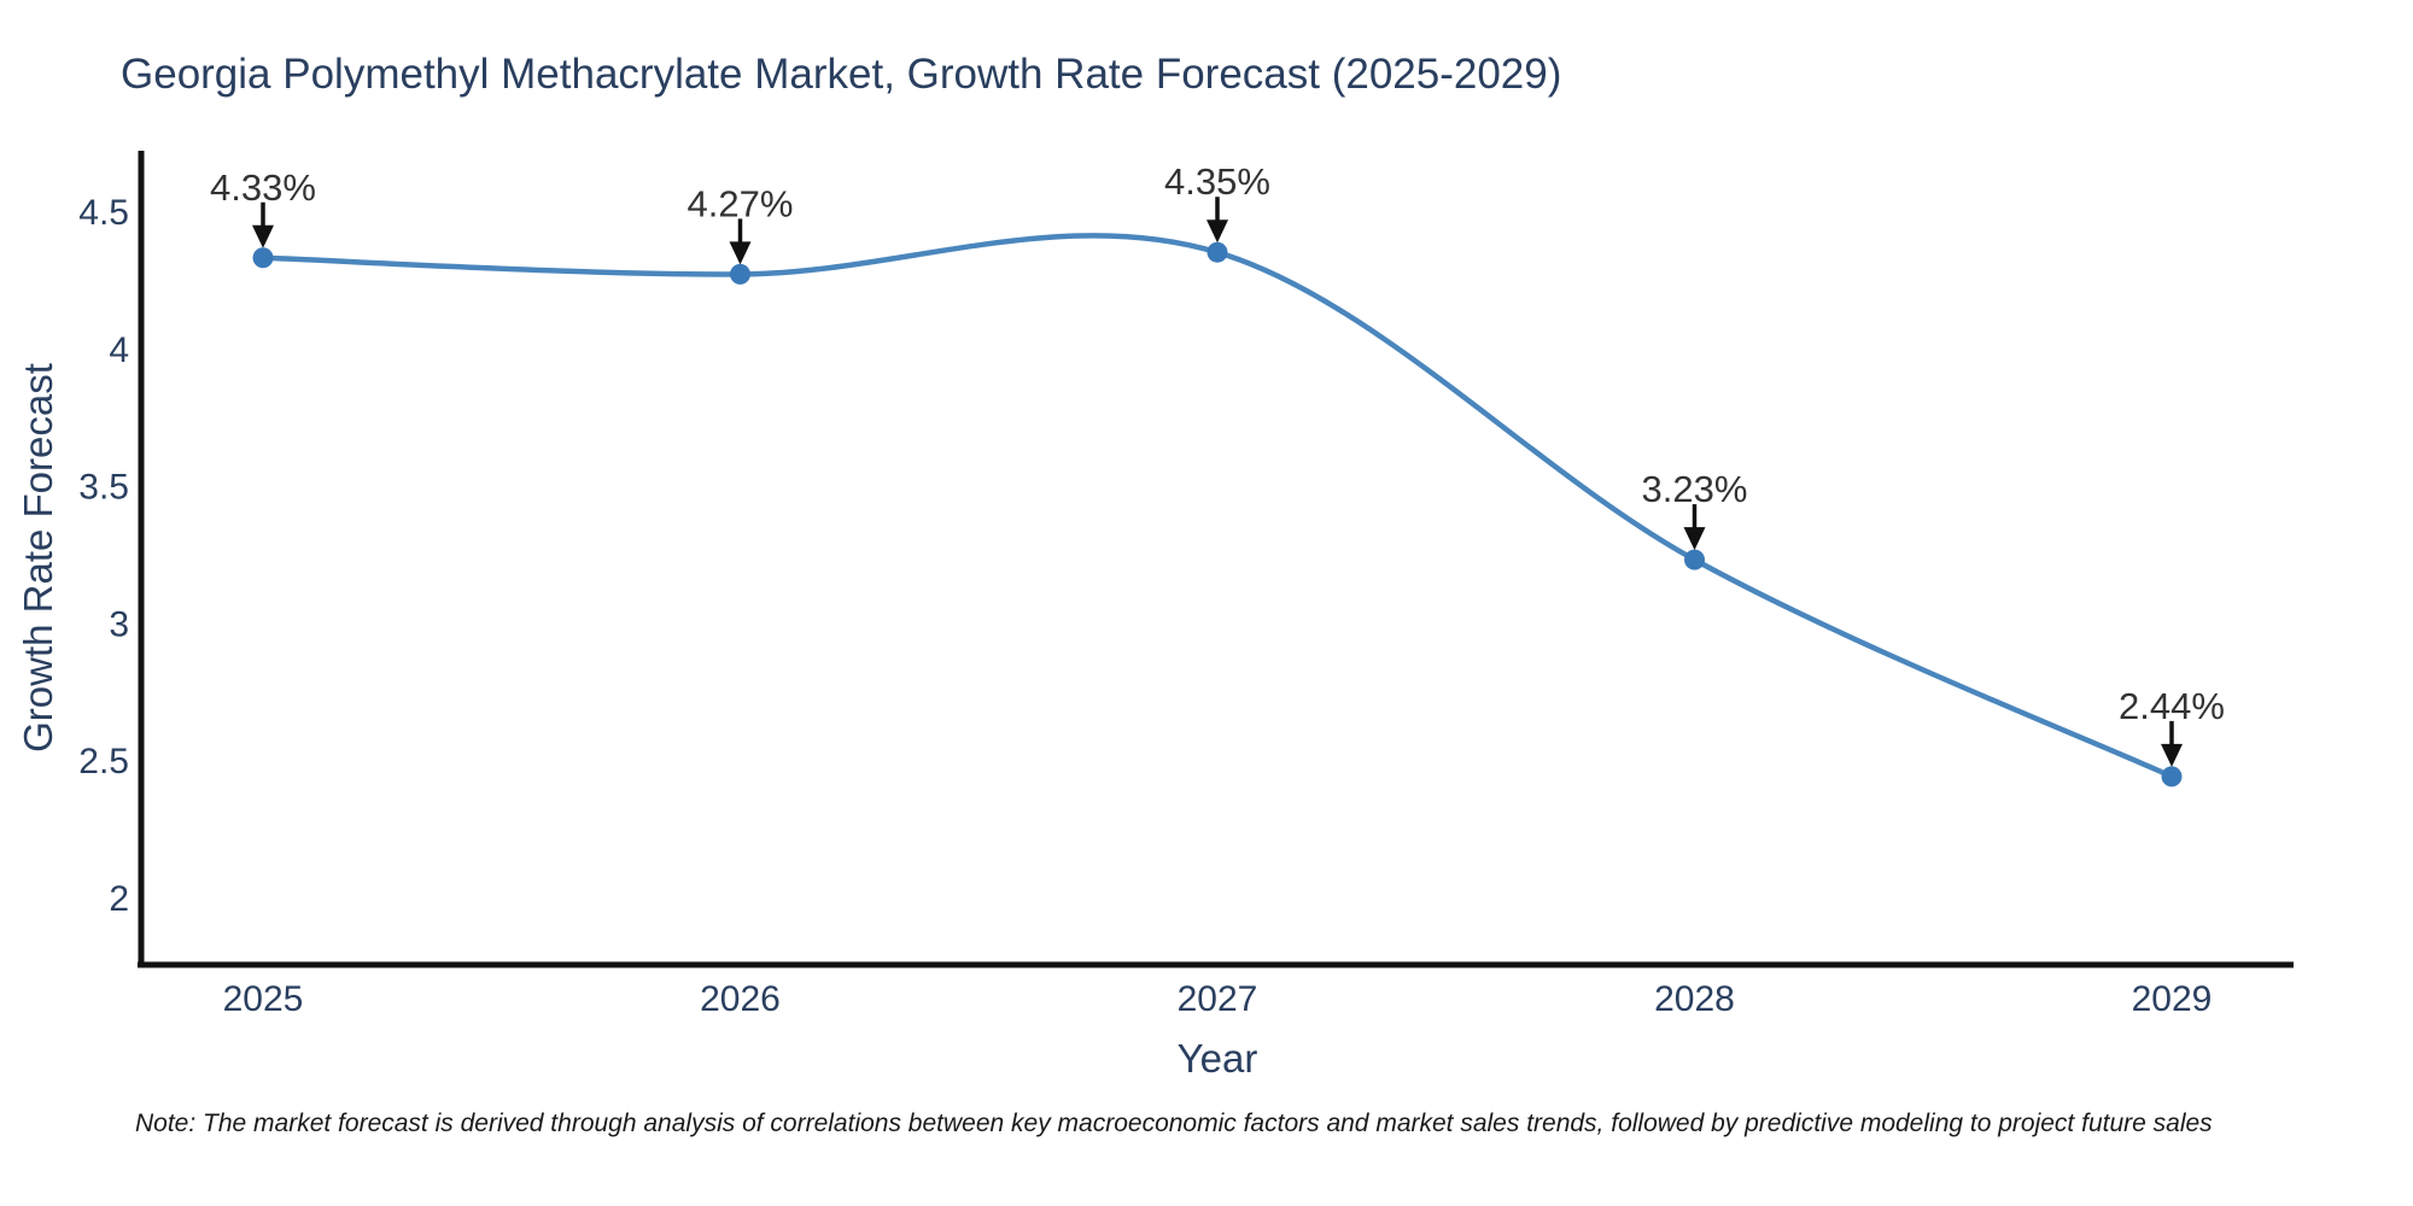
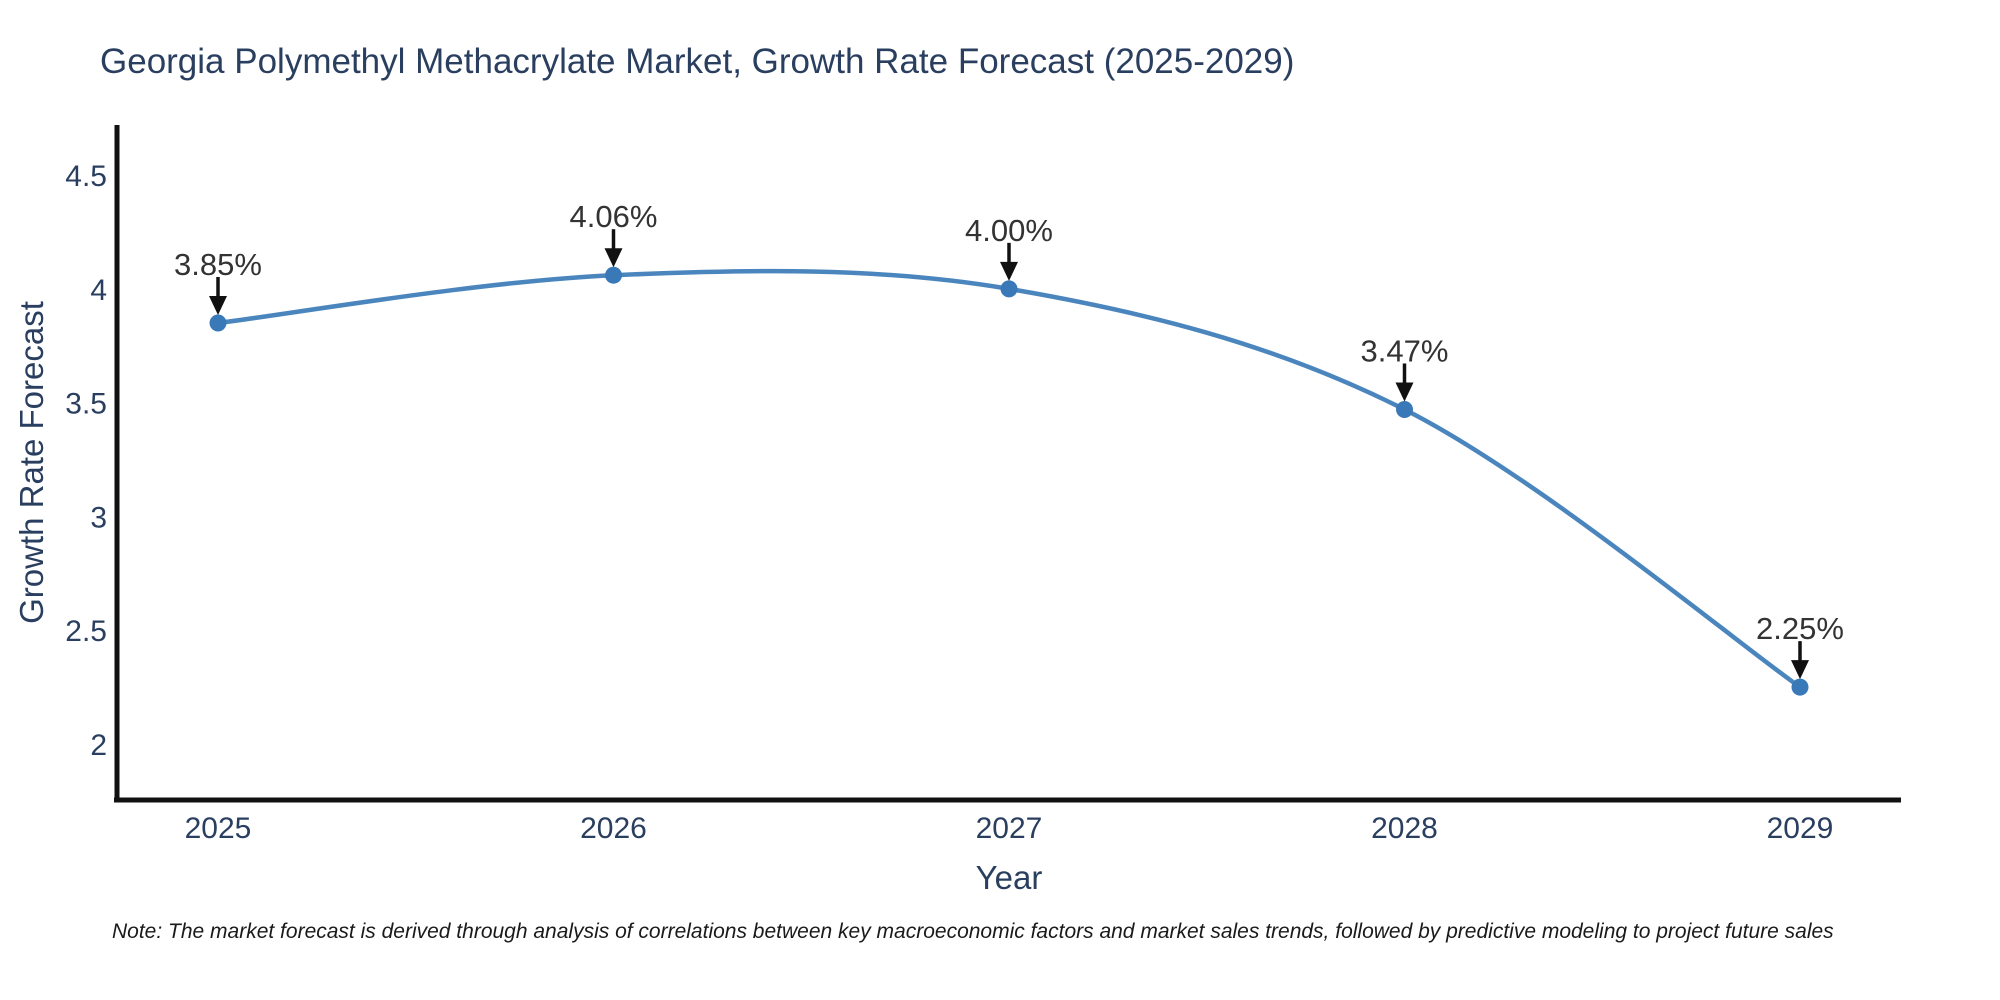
2025: 4.33% -> 3.85%
2026: 4.27% -> 4.06%
2027: 4.35% -> 4.00%
2028: 3.23% -> 3.47%
2029: 2.44% -> 2.25%
